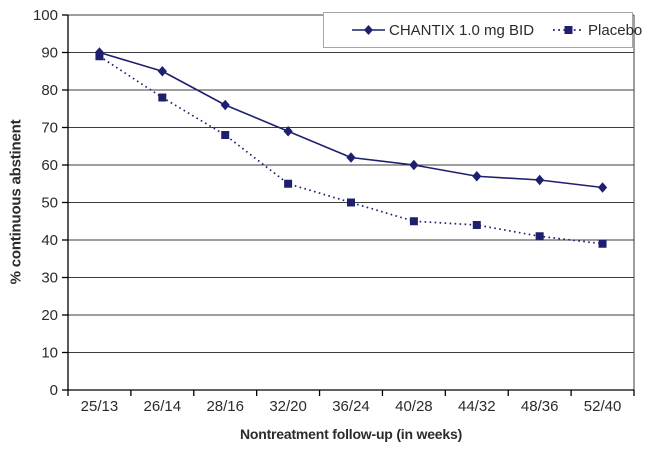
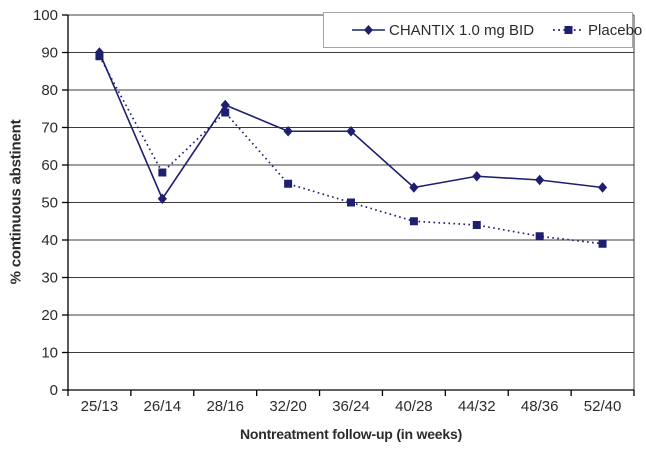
CHANTIX 1.0 mg BID/26/14: 85 -> 51
Placebo/26/14: 78 -> 58
Placebo/28/16: 68 -> 74
CHANTIX 1.0 mg BID/36/24: 62 -> 69
CHANTIX 1.0 mg BID/40/28: 60 -> 54
